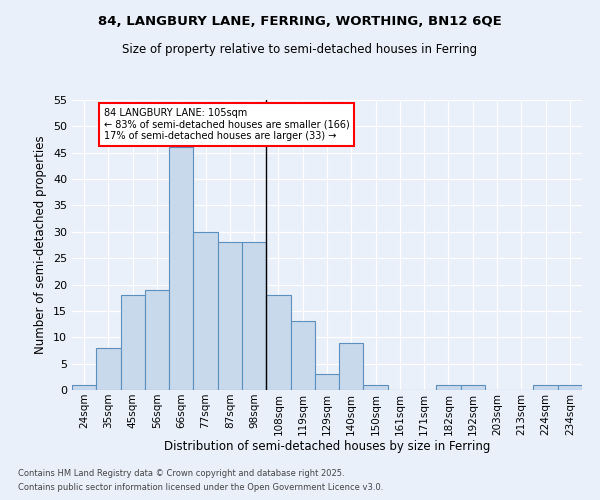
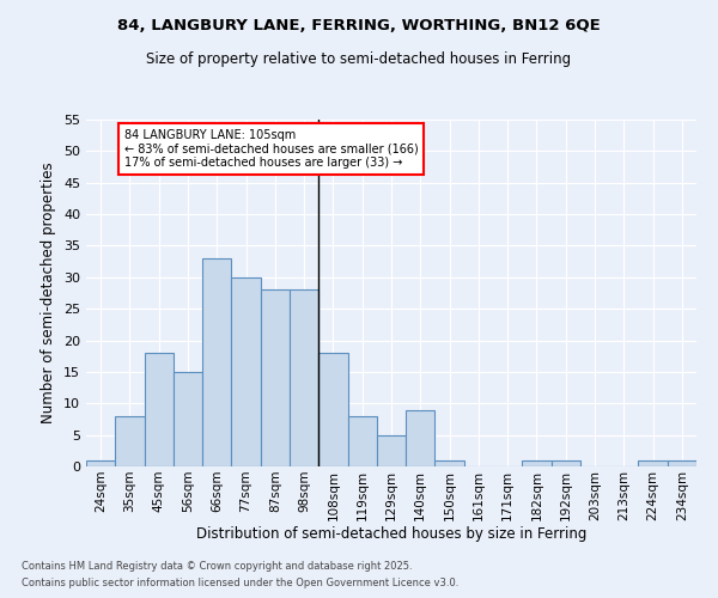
56sqm: 19 -> 15
66sqm: 46 -> 33
119sqm: 13 -> 8
129sqm: 3 -> 5
